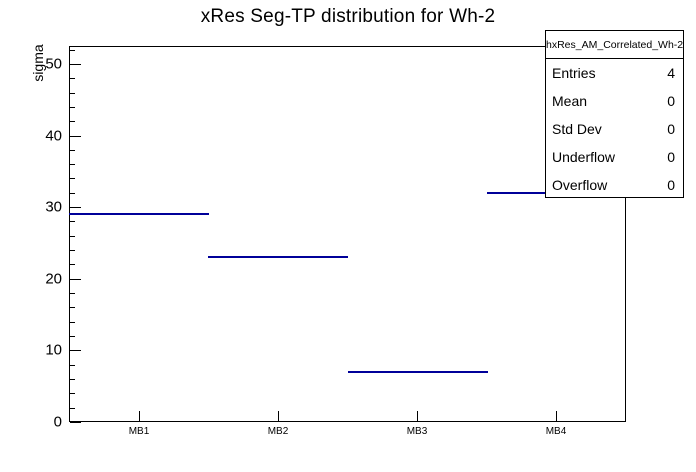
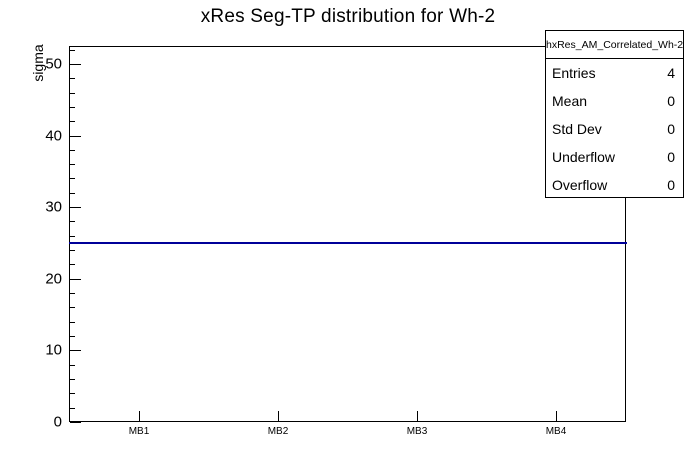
MB1: 29 -> 25
MB2: 23 -> 25
MB3: 7 -> 25
MB4: 32 -> 25
